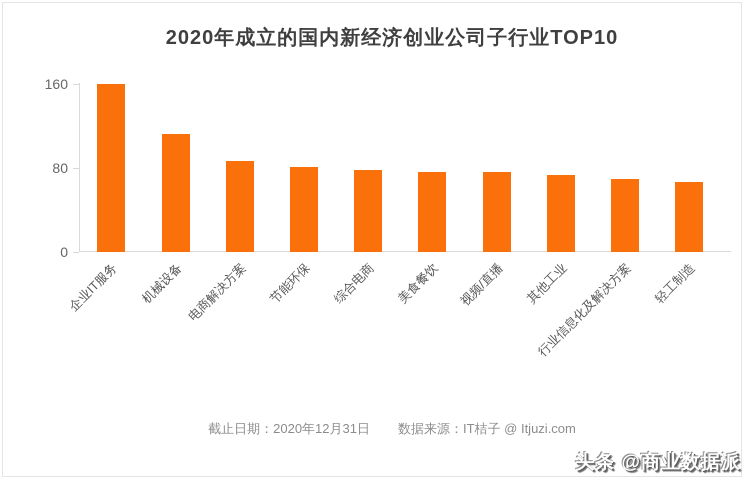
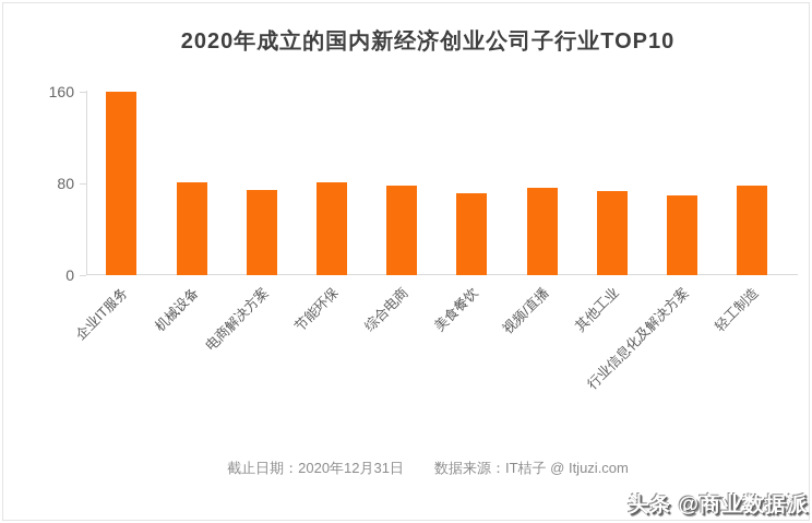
机械设备: 112 -> 81
电商解决方案: 86 -> 74
美食餐饮: 76 -> 71
轻工制造: 66 -> 78
